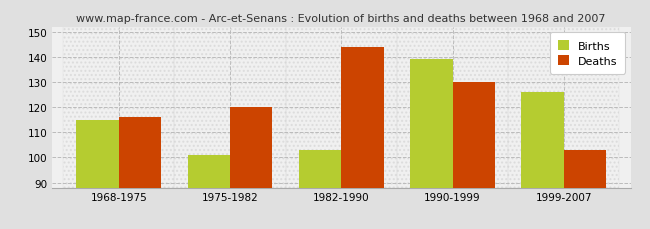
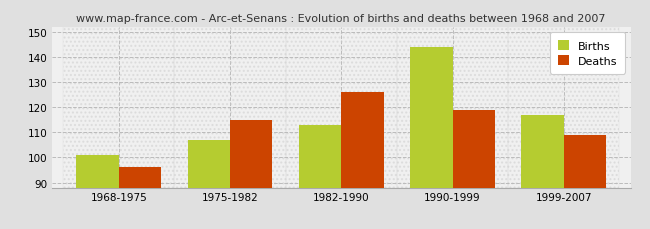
Births/1968-1975: 115 -> 101
Deaths/1968-1975: 116 -> 96
Births/1975-1982: 101 -> 107
Deaths/1975-1982: 120 -> 115
Births/1982-1990: 103 -> 113
Deaths/1982-1990: 144 -> 126
Births/1990-1999: 139 -> 144
Deaths/1990-1999: 130 -> 119
Births/1999-2007: 126 -> 117
Deaths/1999-2007: 103 -> 109
